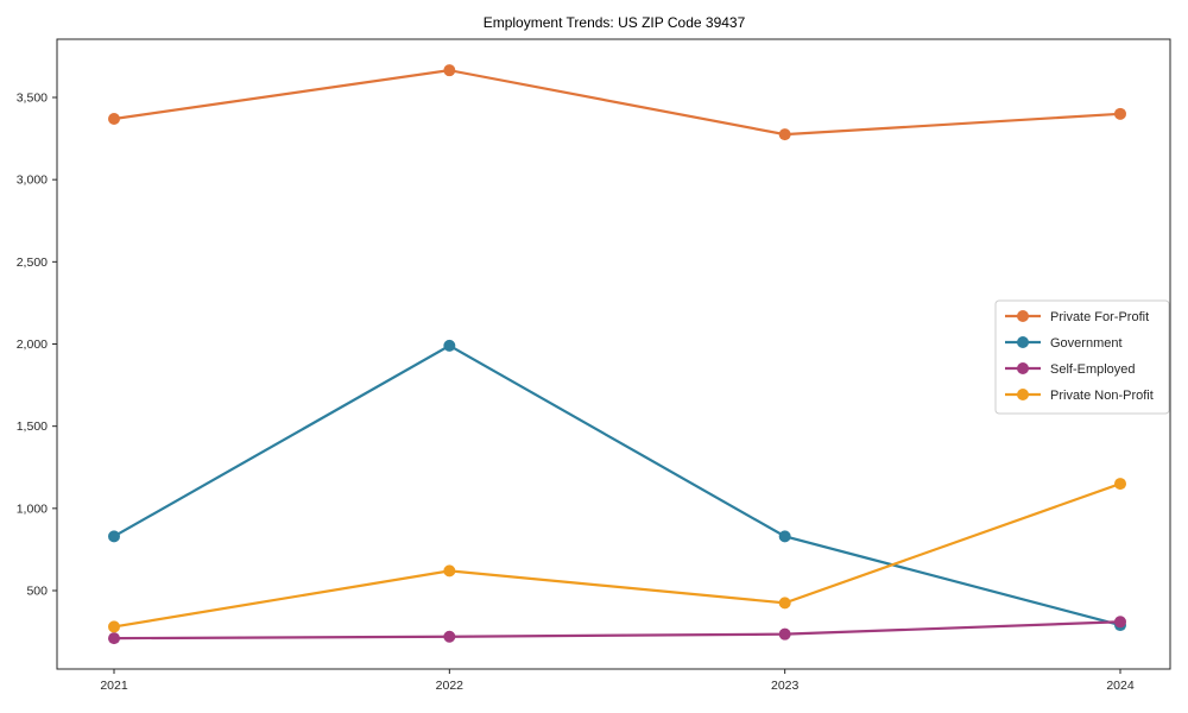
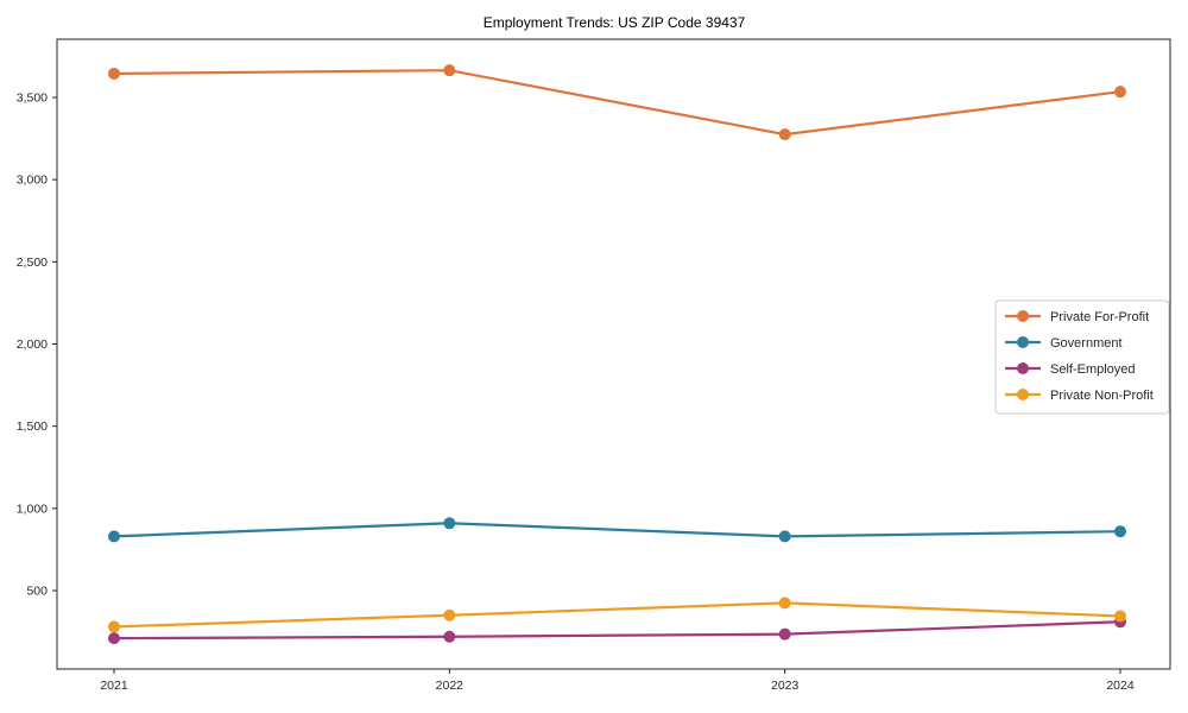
Private For-Profit/2021: 3370 -> 3640
Government/2022: 1990 -> 910
Private Non-Profit/2022: 620 -> 350
Private For-Profit/2024: 3400 -> 3540
Government/2024: 290 -> 860
Private Non-Profit/2024: 1150 -> 340
